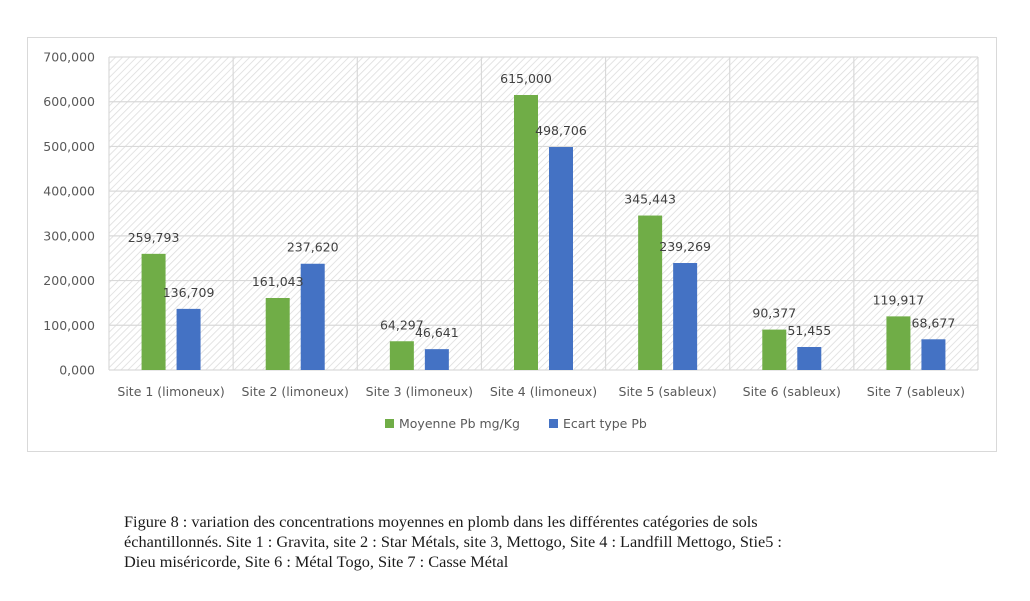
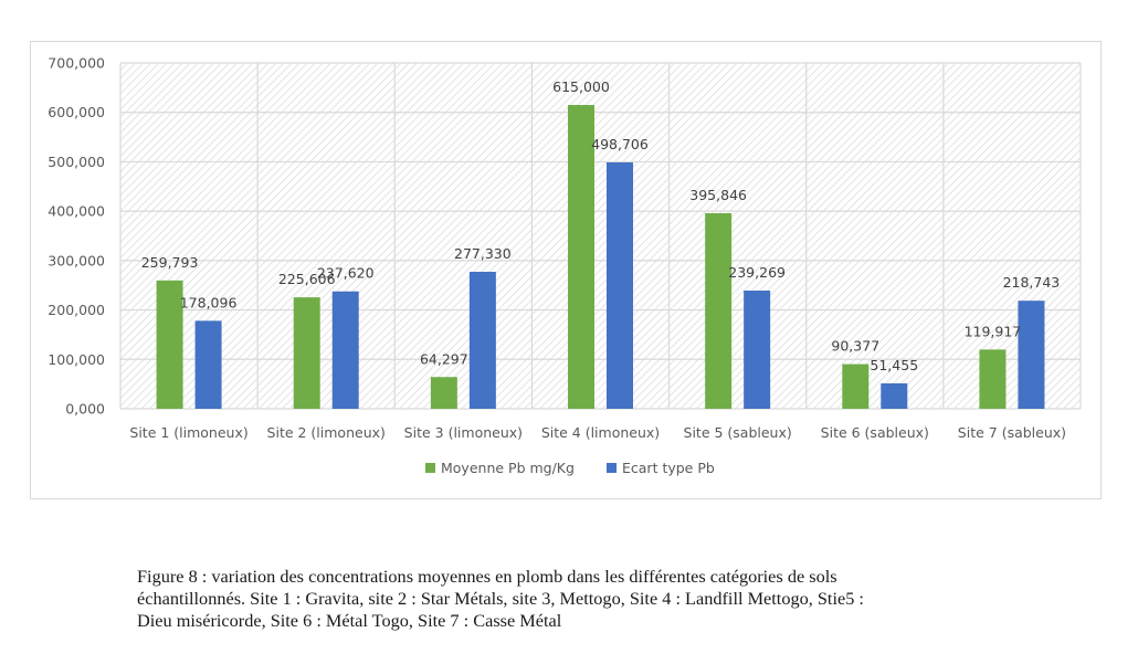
Ecart type Pb/Site 1 (limoneux): 136,709 -> 178,096
Moyenne Pb mg/Kg/Site 2 (limoneux): 161,043 -> 225,606
Ecart type Pb/Site 3 (limoneux): 46,641 -> 277,330
Moyenne Pb mg/Kg/Site 5 (sableux): 345,443 -> 395,846
Ecart type Pb/Site 7 (sableux): 68,677 -> 218,743
